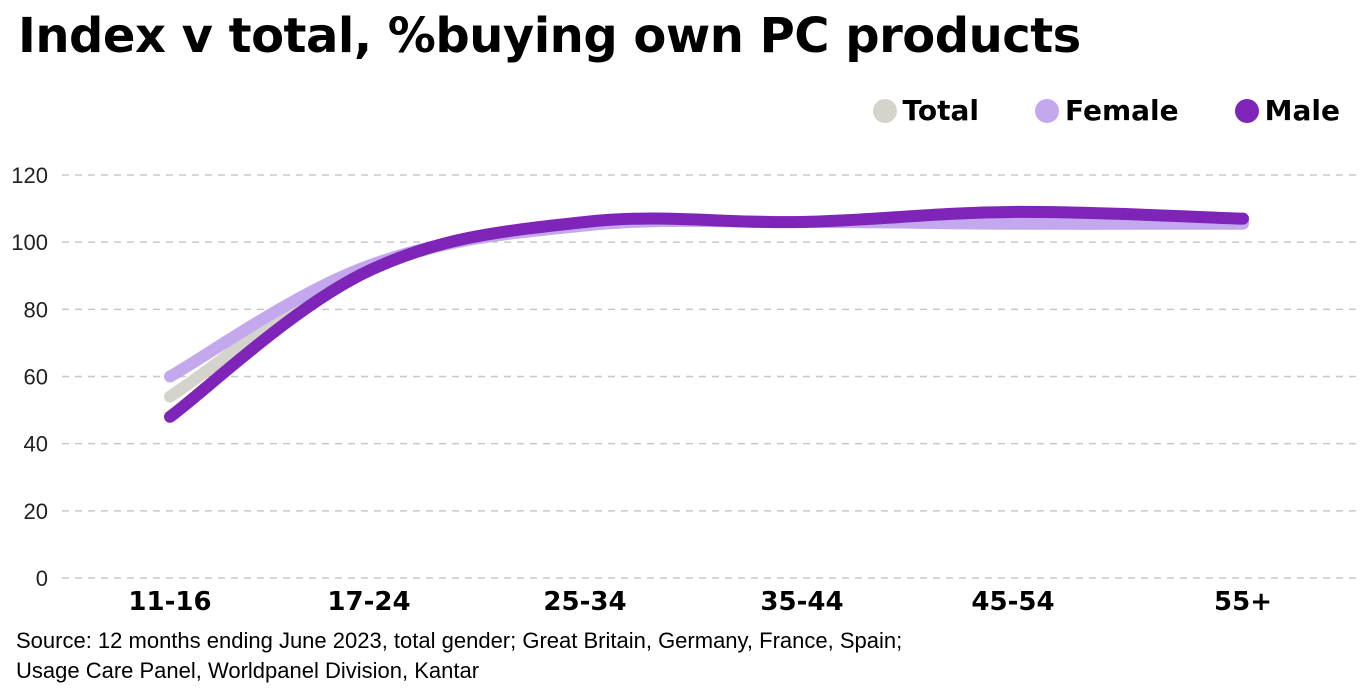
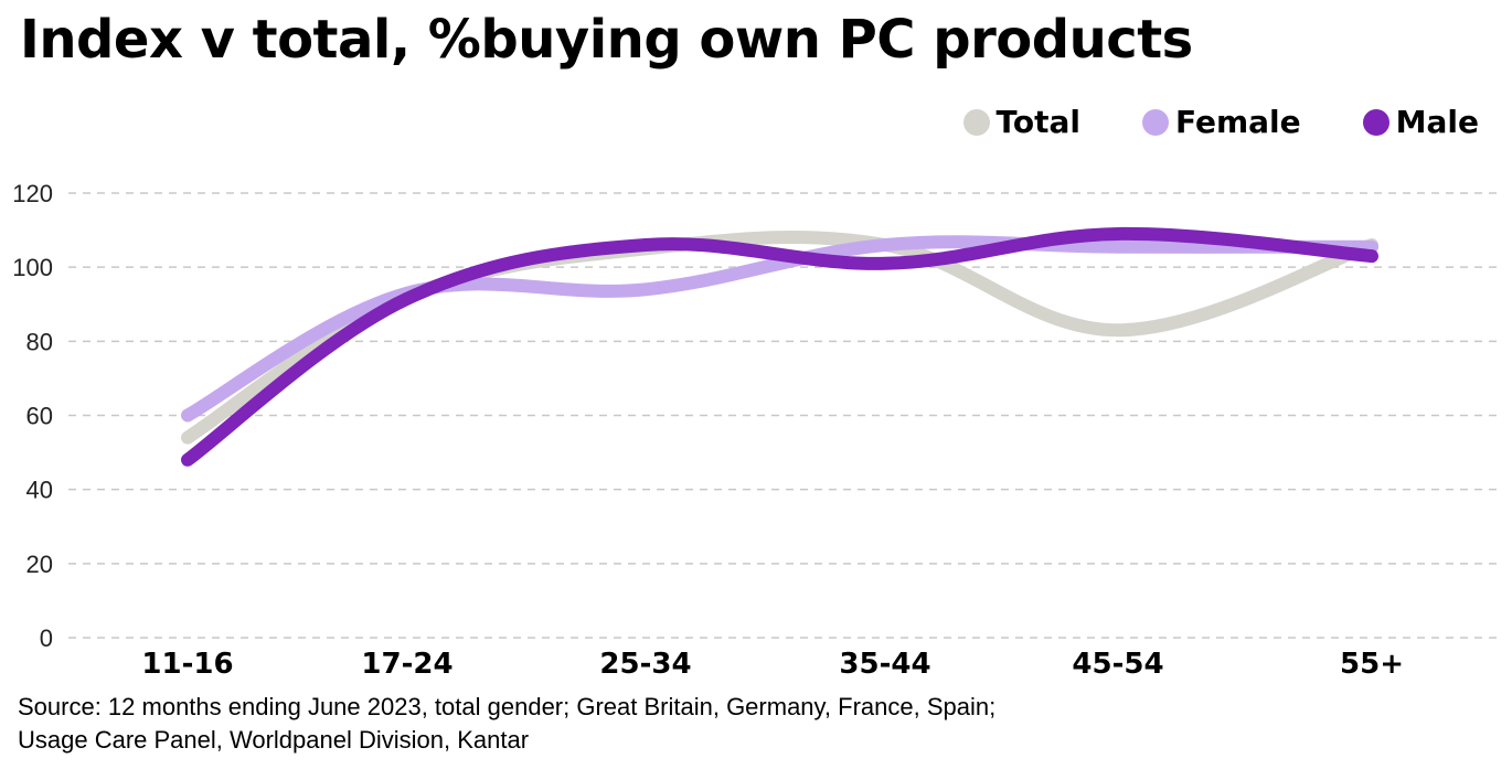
Female/25-34: 105 -> 94
Male/35-44: 106 -> 101
Total/45-54: 106 -> 83
Male/55+: 107 -> 103
